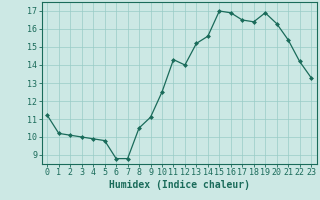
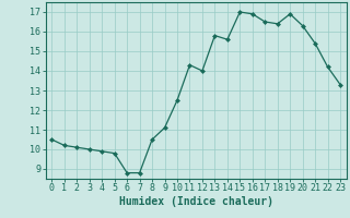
0: 11.2 -> 10.5
13: 15.2 -> 15.8
